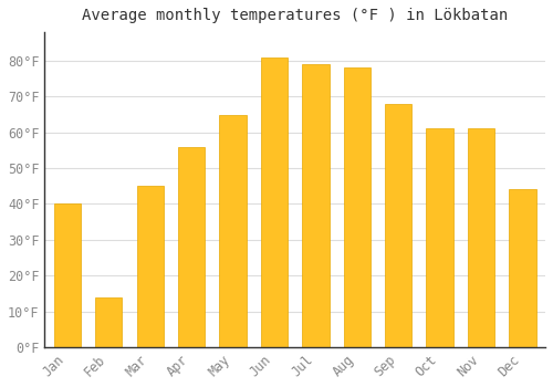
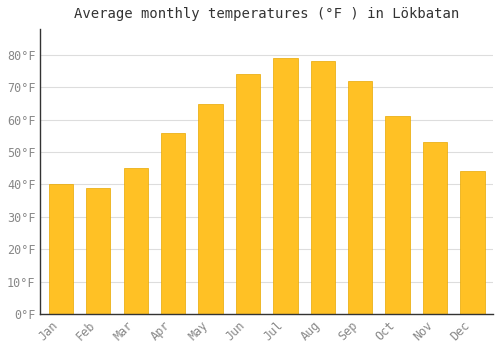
Feb: 14°F -> 39°F
Jun: 81°F -> 74°F
Sep: 68°F -> 72°F
Nov: 61°F -> 53°F
